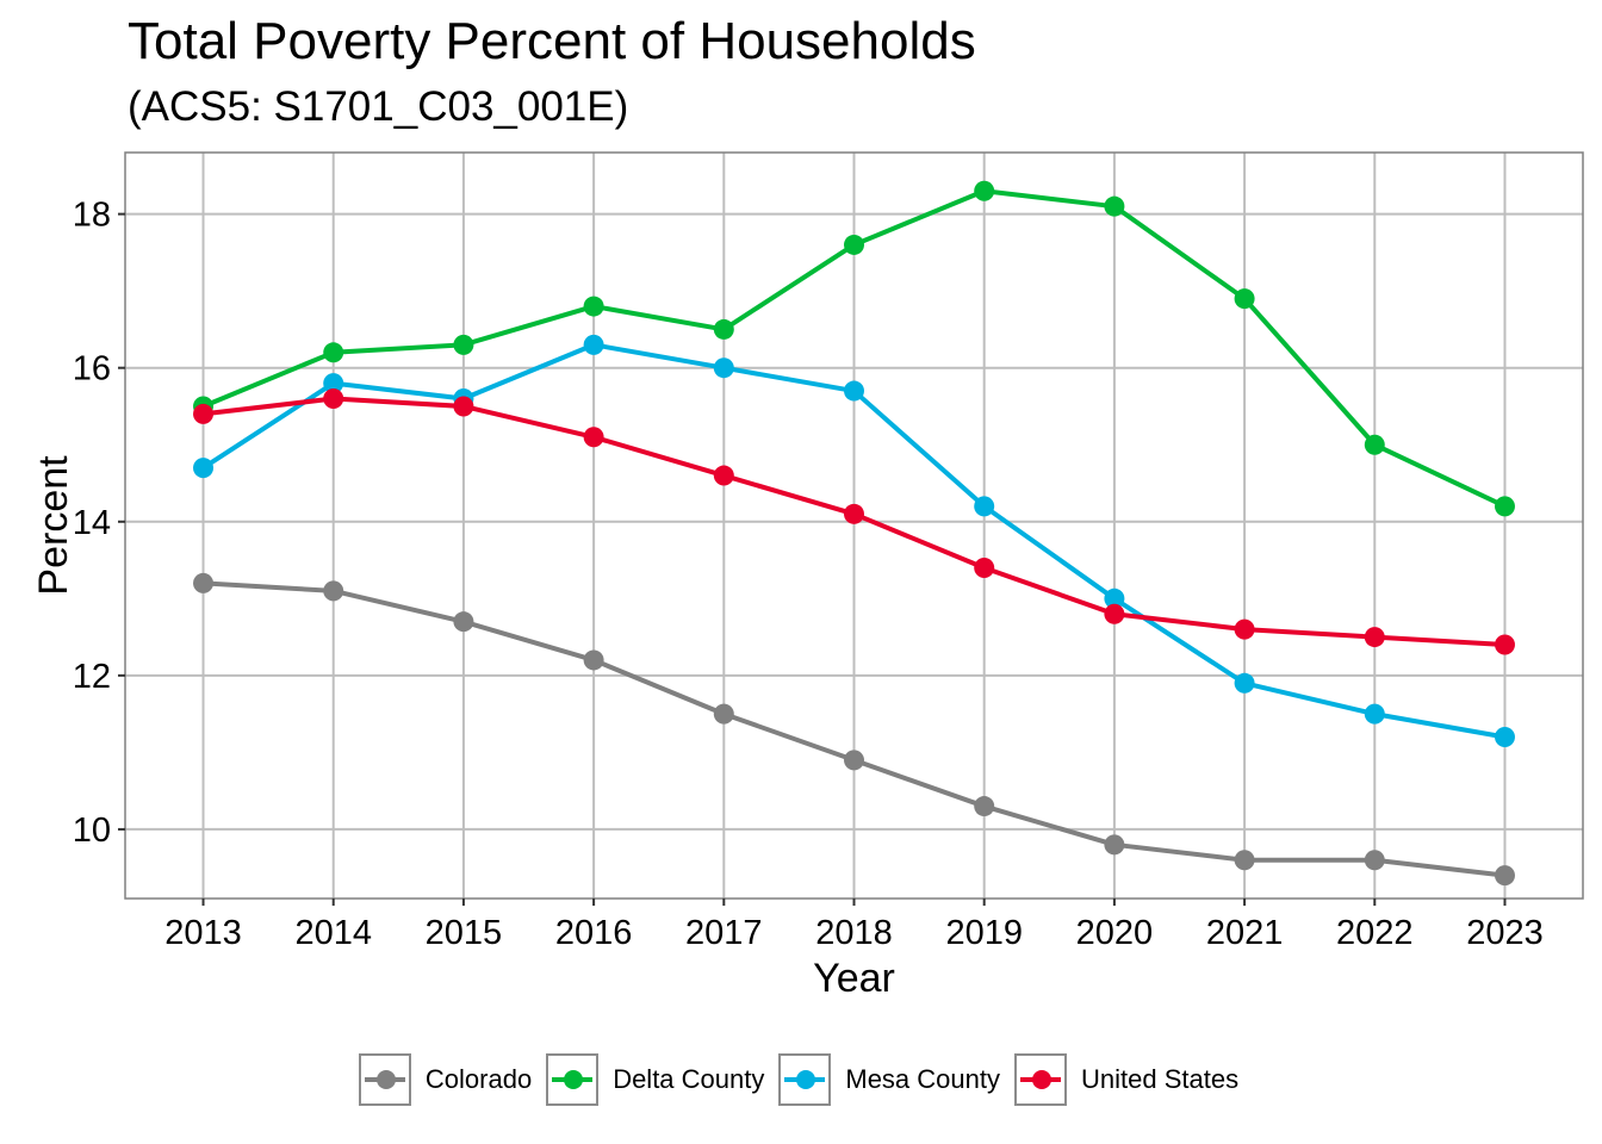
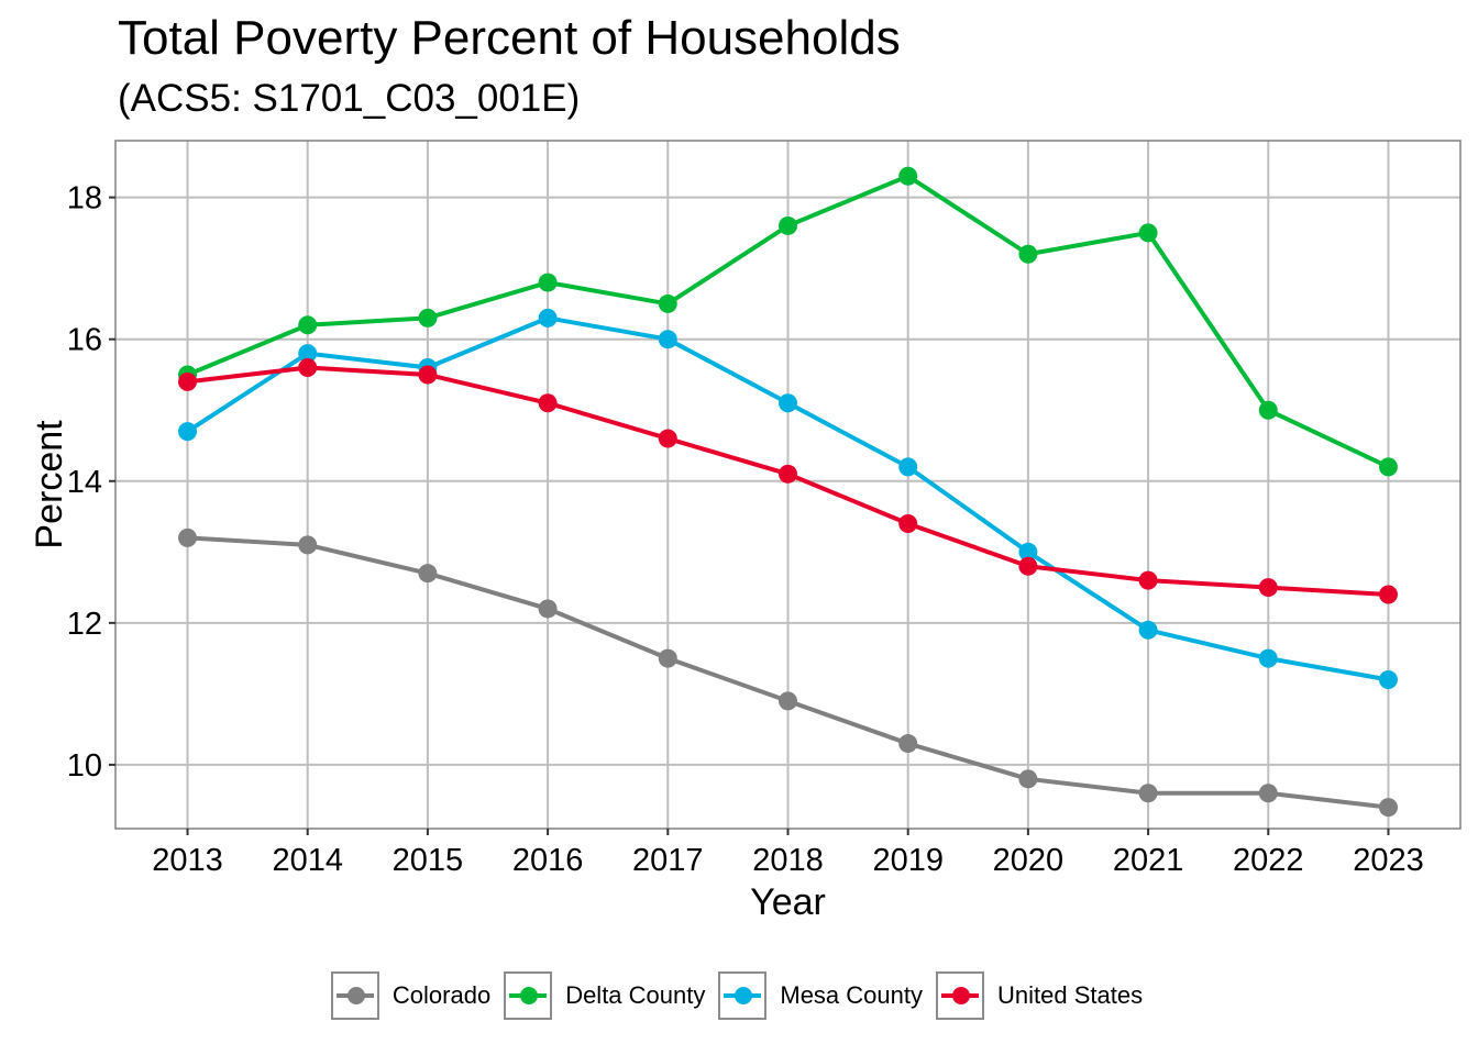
Mesa County/2018: 15.7 -> 15.1
Delta County/2020: 18.1 -> 17.2
Delta County/2021: 16.9 -> 17.5
